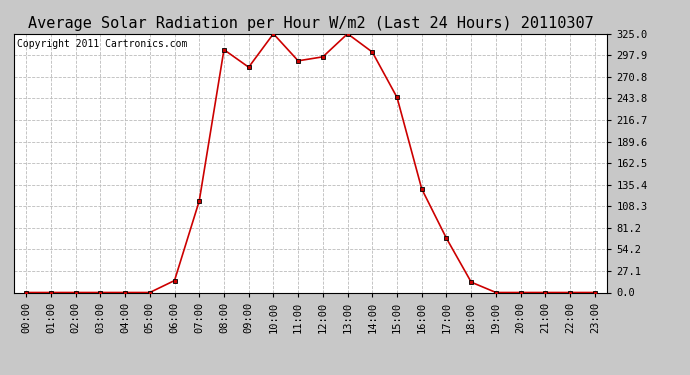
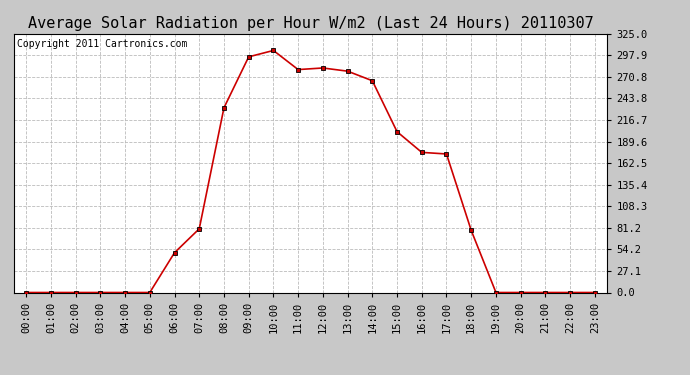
06:00: 15 -> 50
07:00: 115 -> 80
08:00: 305 -> 232
09:00: 283 -> 296
10:00: 325 -> 304
11:00: 291 -> 280
12:00: 296 -> 282
13:00: 325 -> 278
14:00: 302 -> 266
15:00: 245 -> 202
16:00: 130 -> 176
17:00: 68 -> 174
18:00: 13 -> 78
